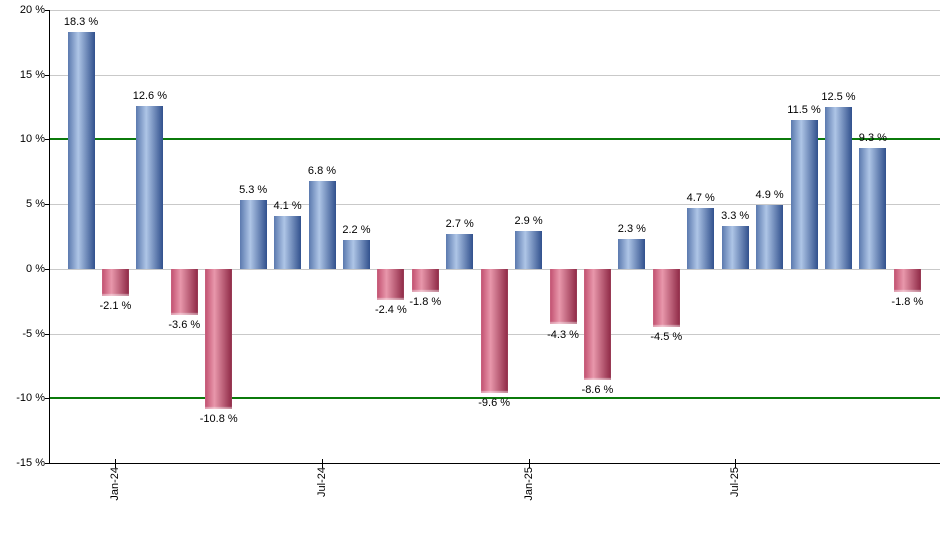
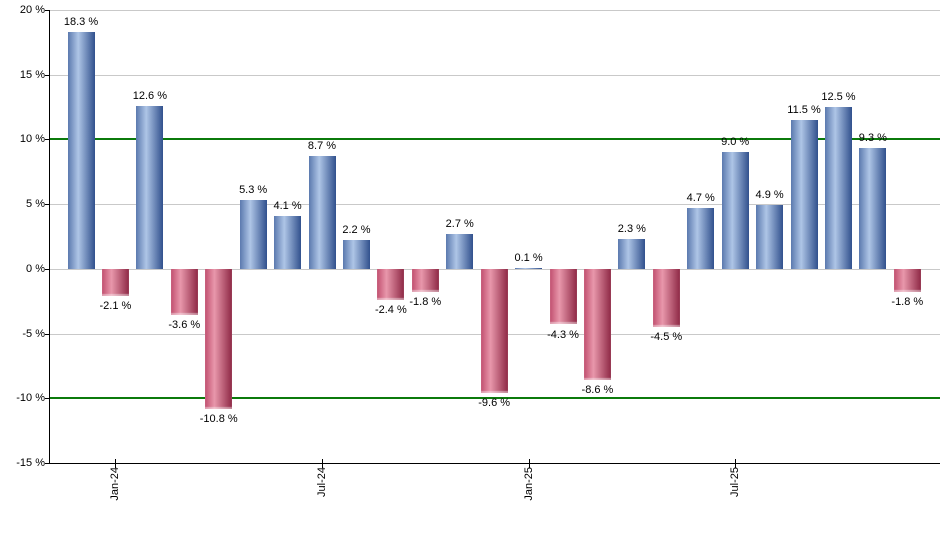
Jul-24: 6.8 -> 8.7
Jan-25: 2.9 -> 0.1
Jul-25: 3.3 -> 9.0
